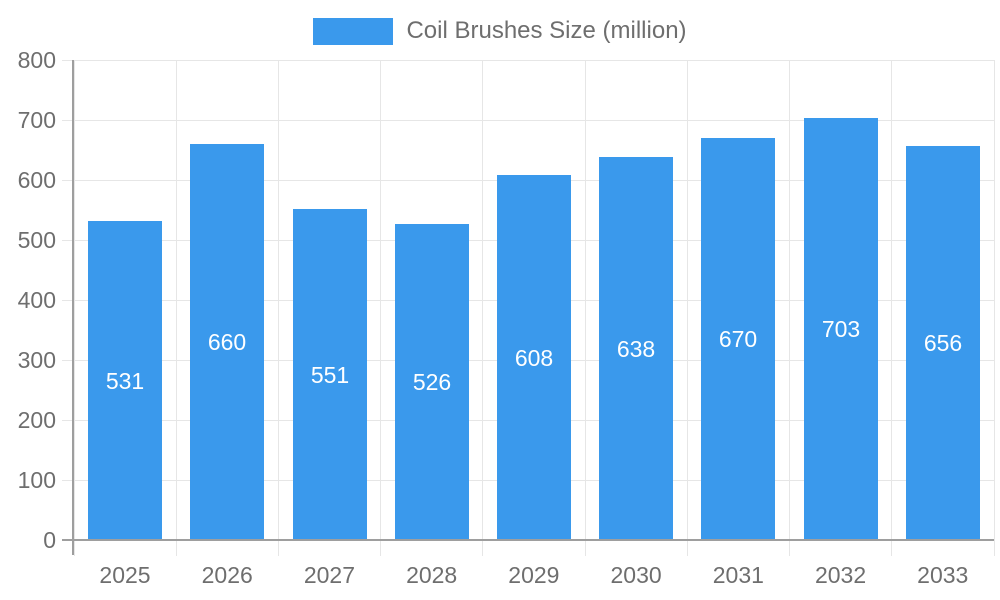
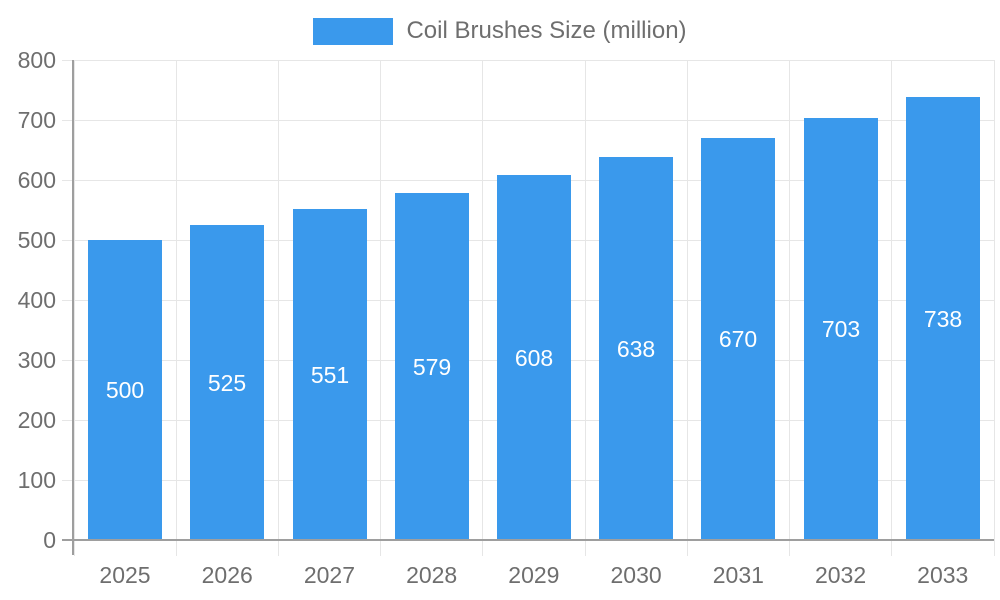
2025: 531 -> 500
2026: 660 -> 525
2028: 526 -> 579
2033: 656 -> 738
